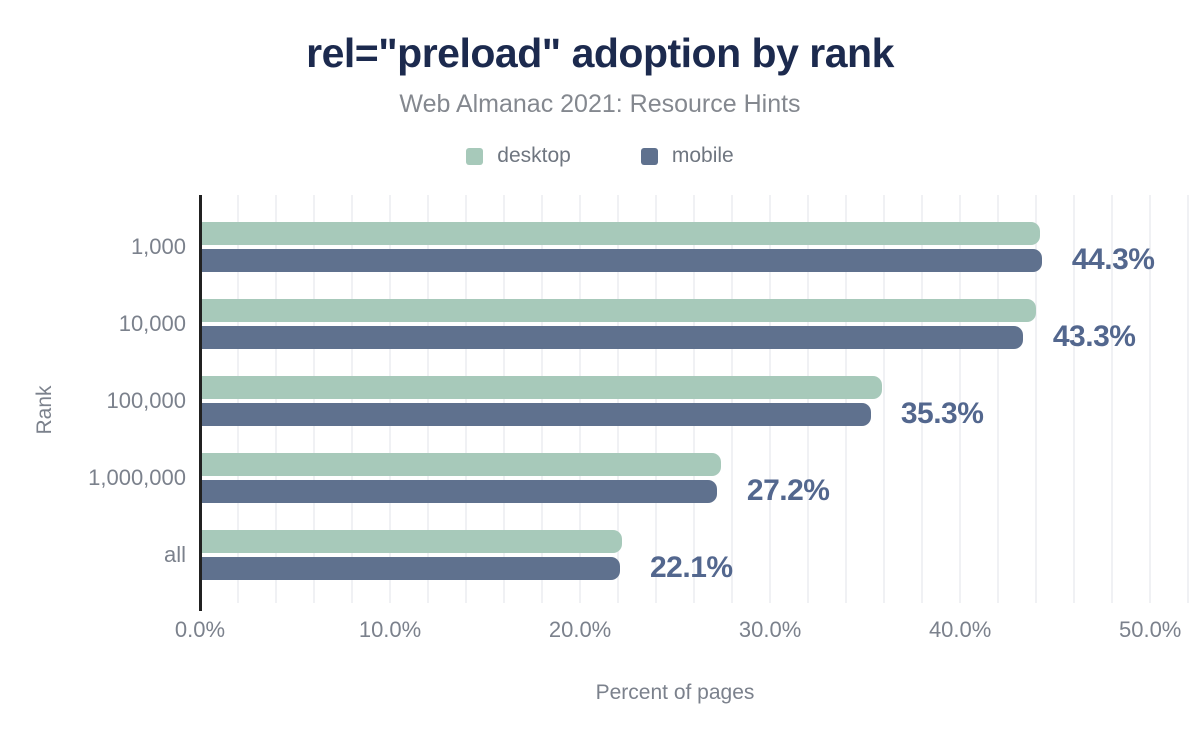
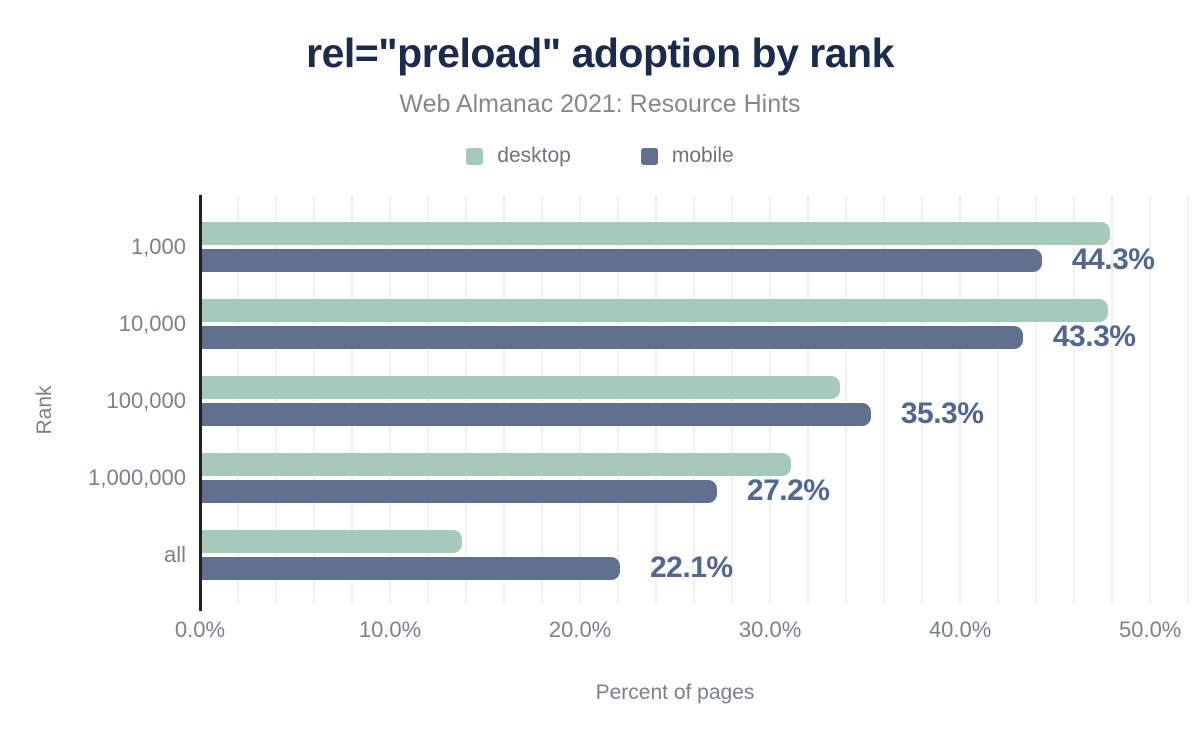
desktop/1,000: 44.2% -> 47.9%
desktop/10,000: 44.0% -> 47.8%
desktop/100,000: 35.9% -> 33.7%
desktop/1,000,000: 27.4% -> 31.1%
desktop/all: 22.2% -> 13.8%
